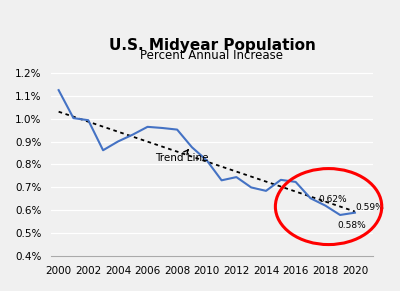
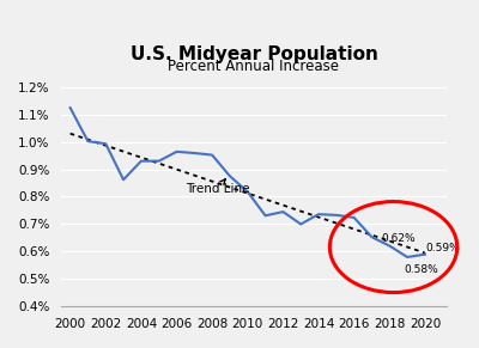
2004: 0.900% -> 0.930%
2014: 0.685% -> 0.736%
